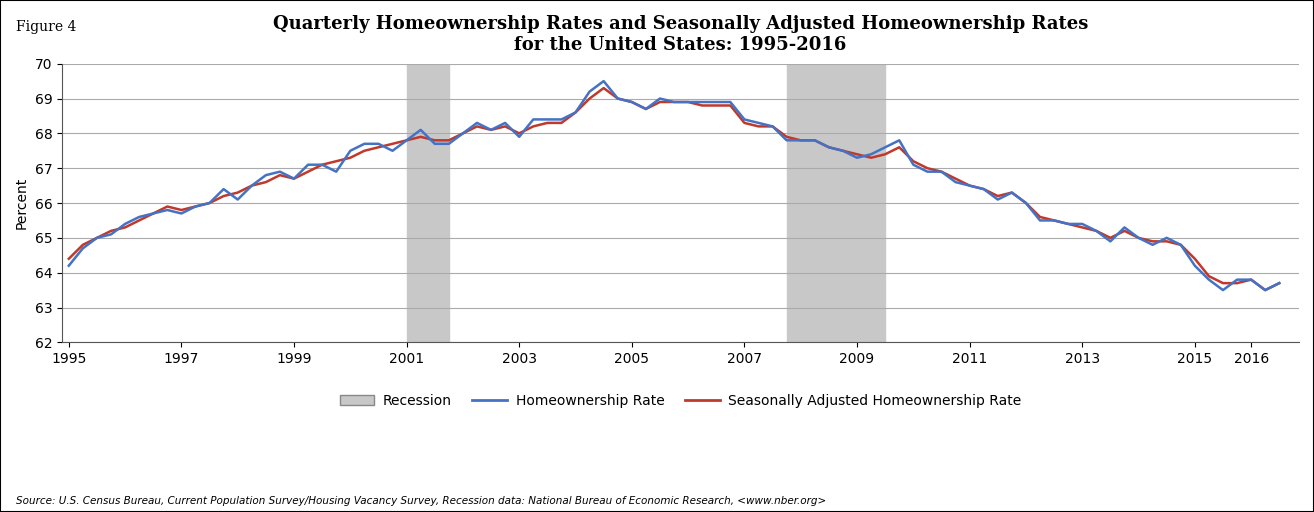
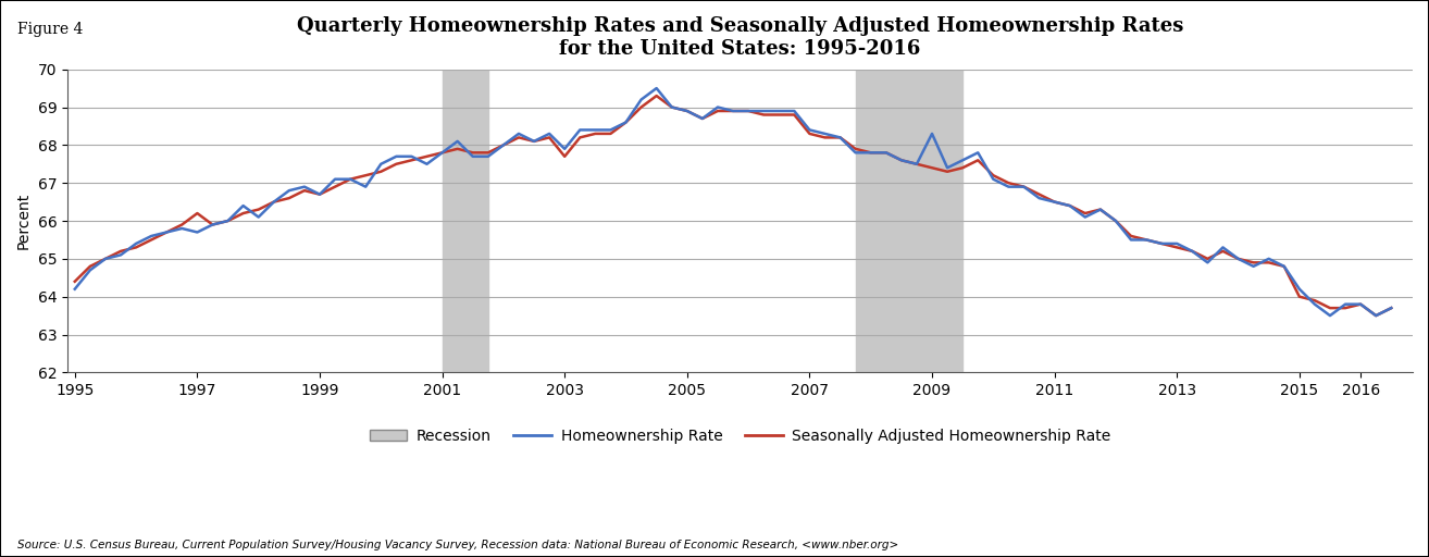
Seasonally Adjusted Homeownership Rate/1997: 65.8 -> 66.2
Seasonally Adjusted Homeownership Rate/2003: 68.0 -> 67.7
Homeownership Rate/2009: 67.3 -> 68.3
Seasonally Adjusted Homeownership Rate/2015: 64.4 -> 64.0
